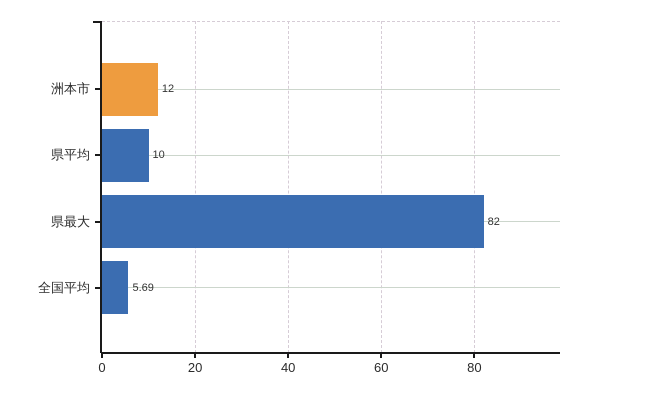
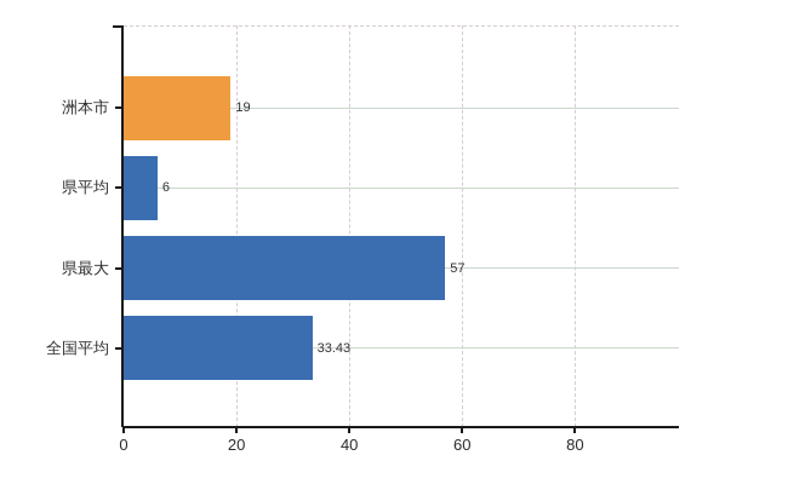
洲本市: 12 -> 19
県平均: 10 -> 6
県最大: 82 -> 57
全国平均: 5.69 -> 33.43
